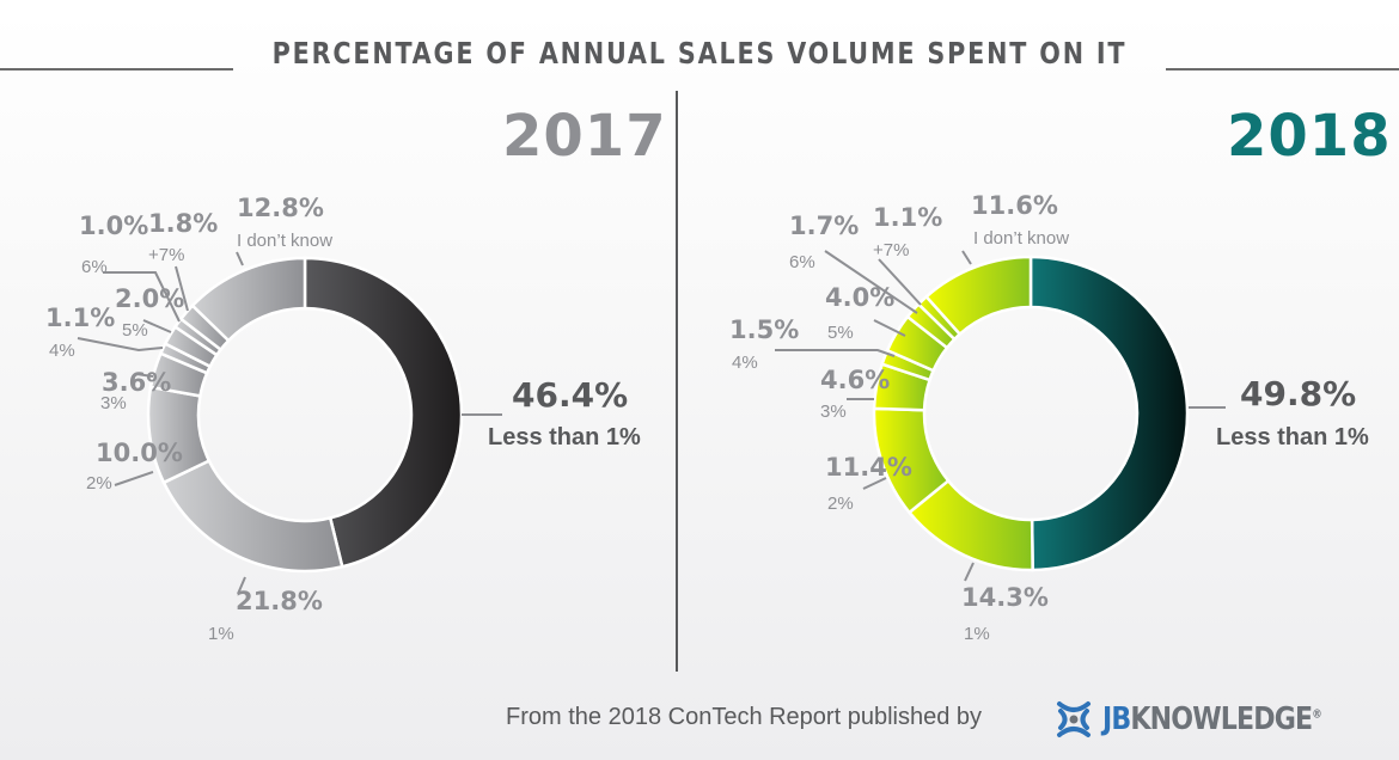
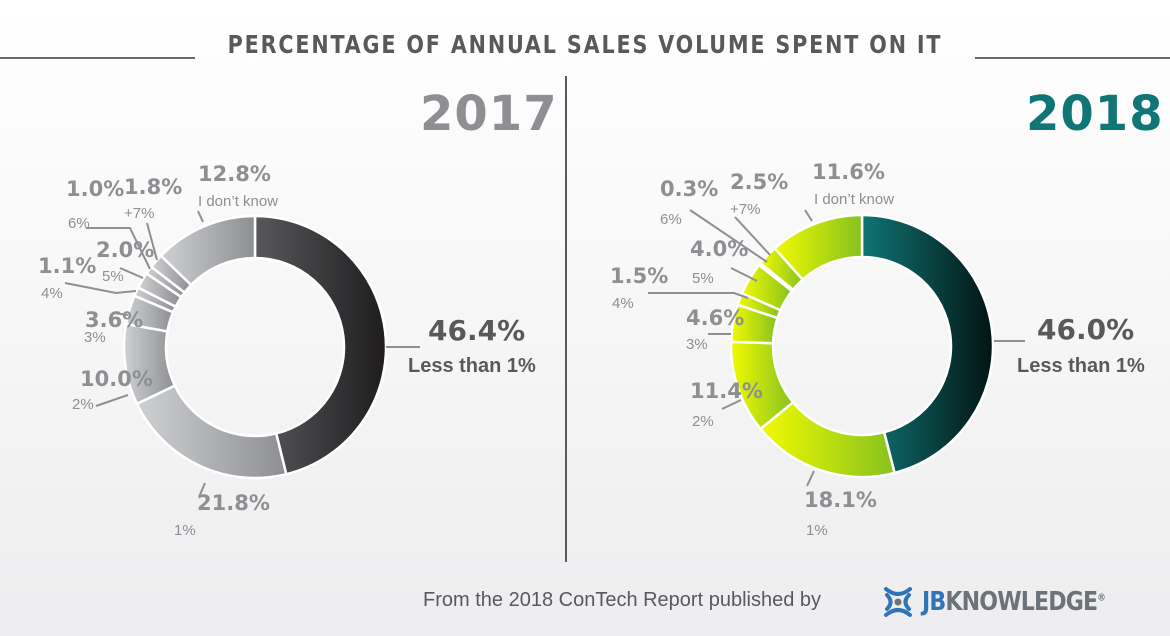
2018/Less than 1%: 49.8% -> 46.0%
2018/1%: 14.3% -> 18.1%
2018/6%: 1.7% -> 0.3%
2018/+7%: 1.1% -> 2.5%
